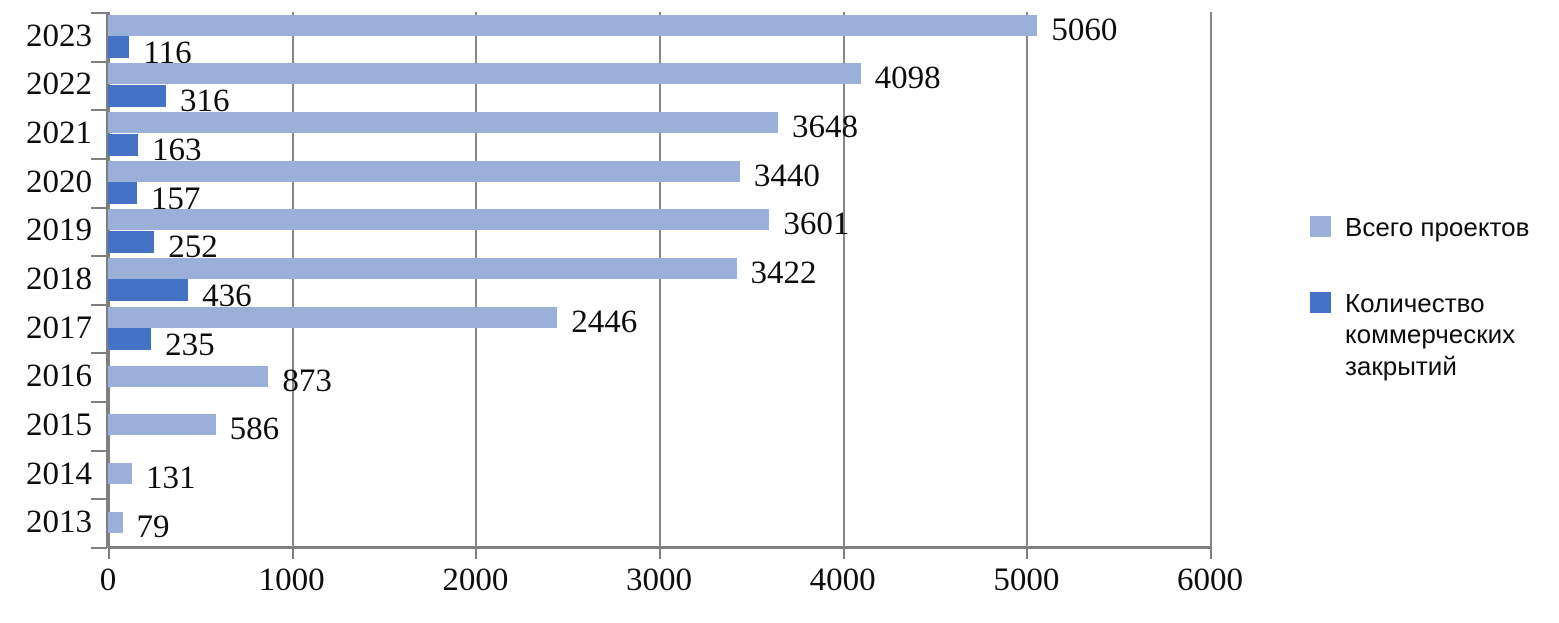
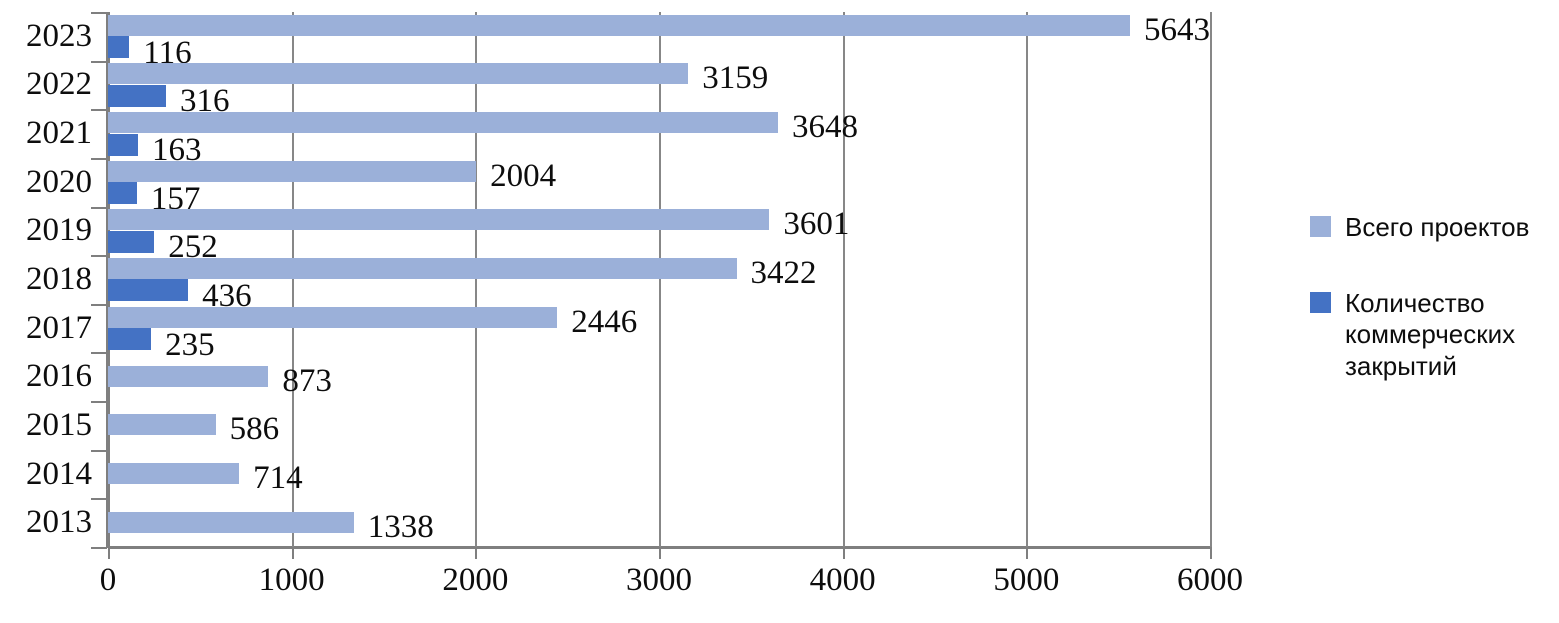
Всего проектов/2023: 5060 -> 5643
Всего проектов/2022: 4098 -> 3159
Всего проектов/2020: 3440 -> 2004
Всего проектов/2014: 131 -> 714
Всего проектов/2013: 79 -> 1338
